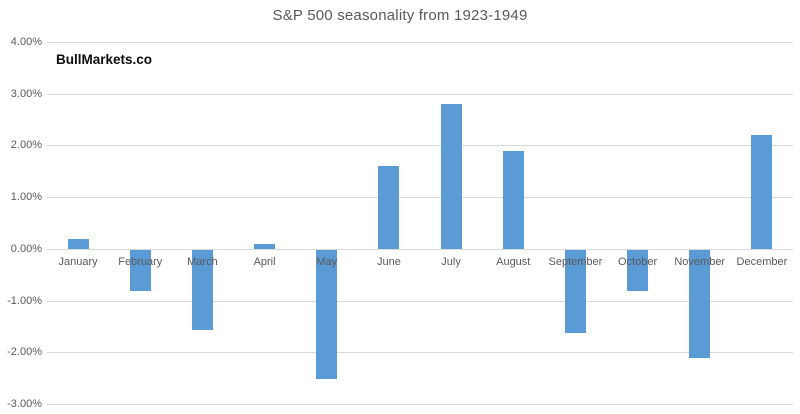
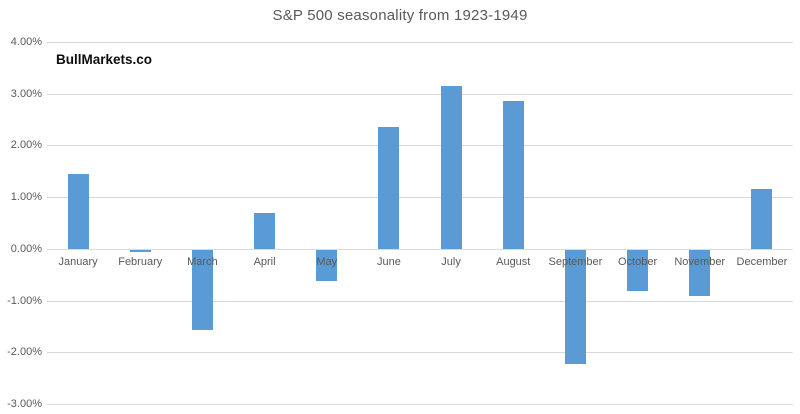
January: 0.2% -> 1.4%
February: -0.8% -> -0.1%
April: 0.1% -> 0.7%
May: -2.5% -> -0.6%
June: 1.6% -> 2.4%
July: 2.8% -> 3.1%
August: 1.9% -> 2.9%
September: -1.6% -> -2.2%
November: -2.1% -> -0.9%
December: 2.2% -> 1.1%
